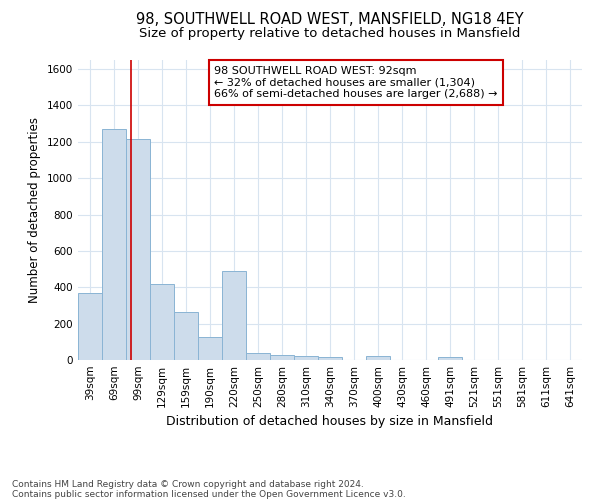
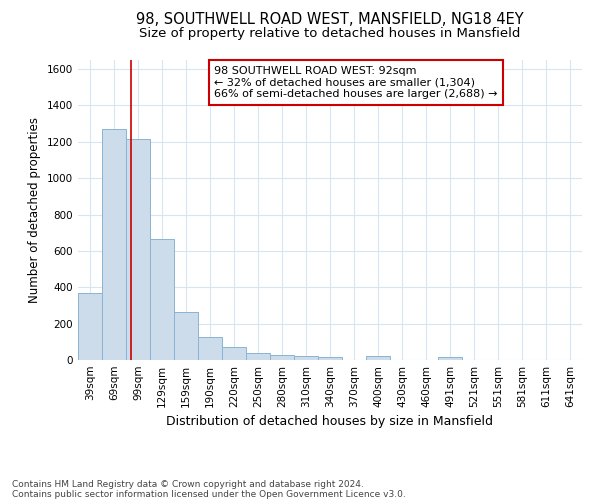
129sqm: 420 -> 660
220sqm: 490 -> 70
